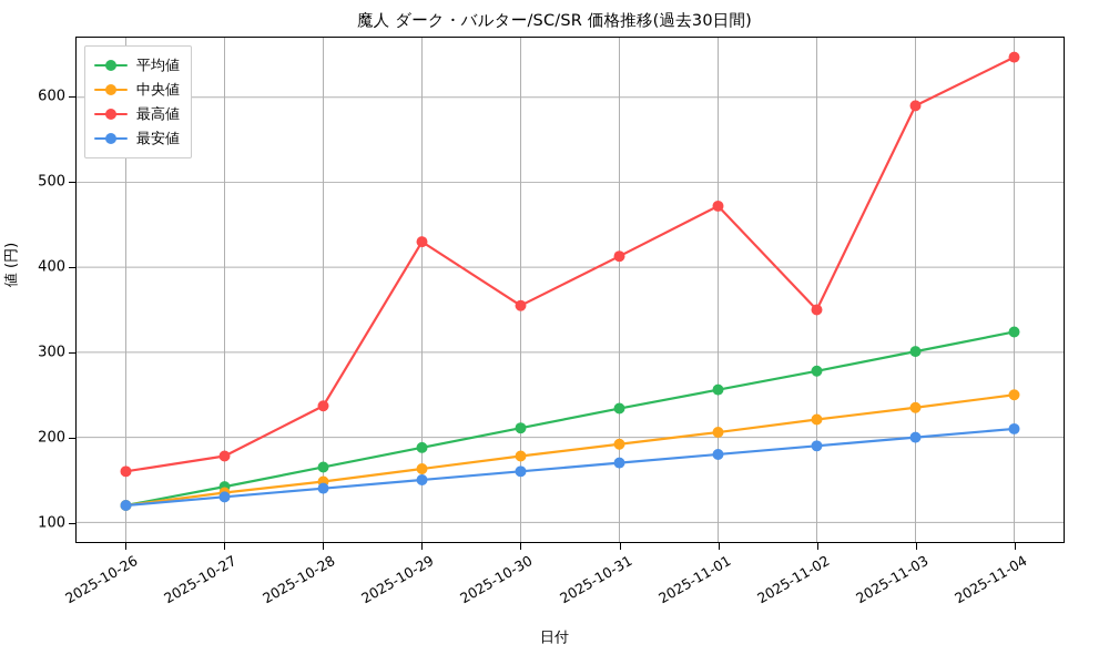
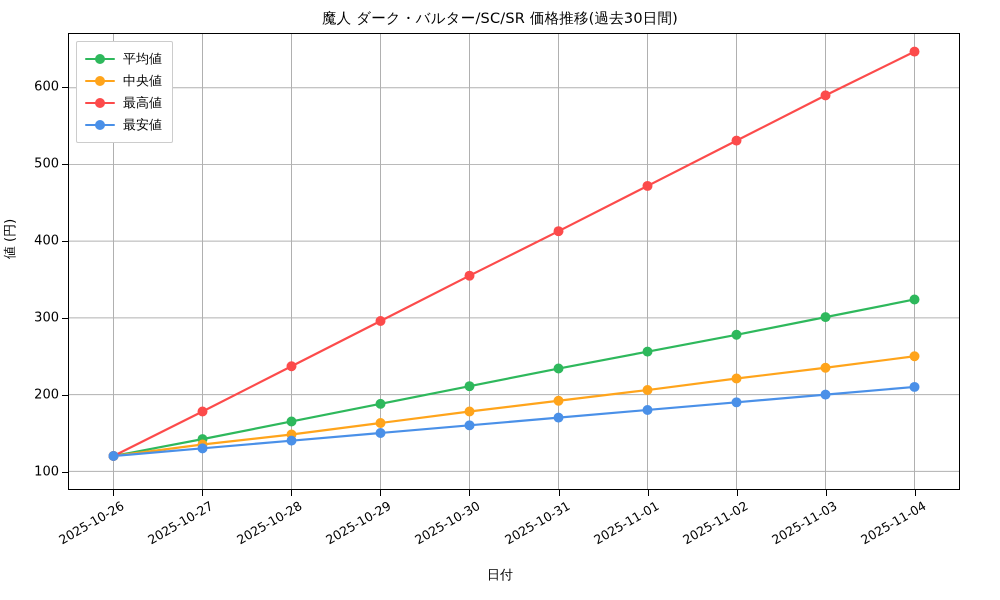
最高値/2025-10-26: 160 -> 120
最高値/2025-10-29: 430 -> 300
最高値/2025-11-02: 350 -> 530
